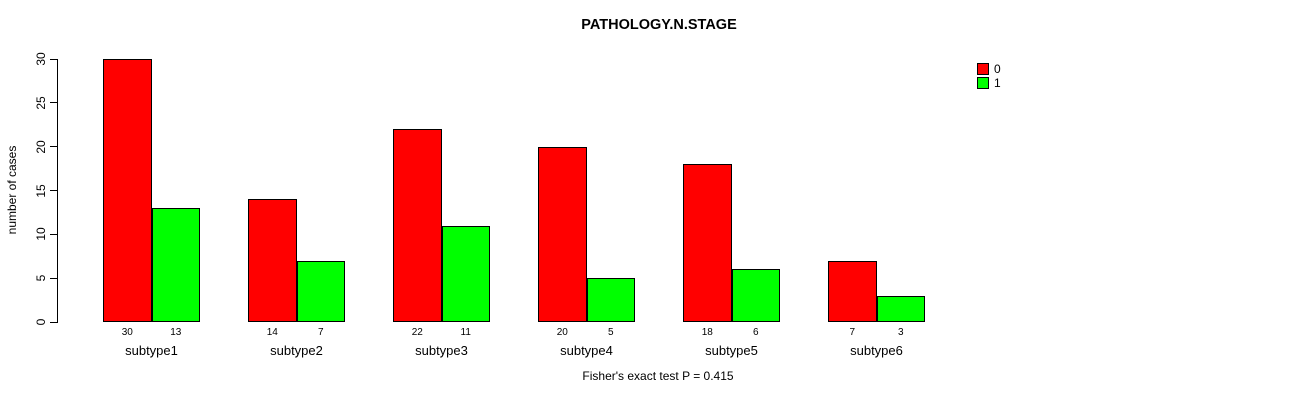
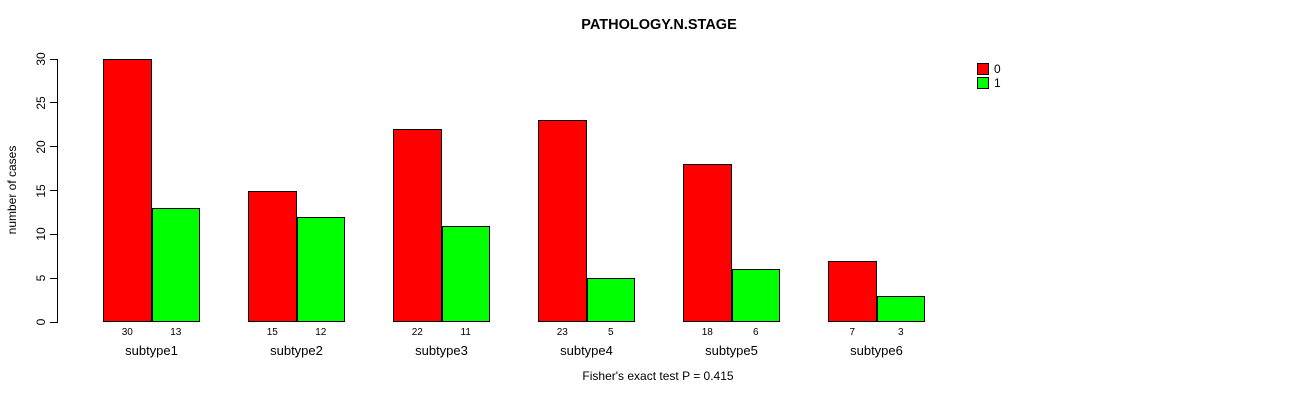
0/subtype2: 14 -> 15
1/subtype2: 7 -> 12
0/subtype4: 20 -> 23
